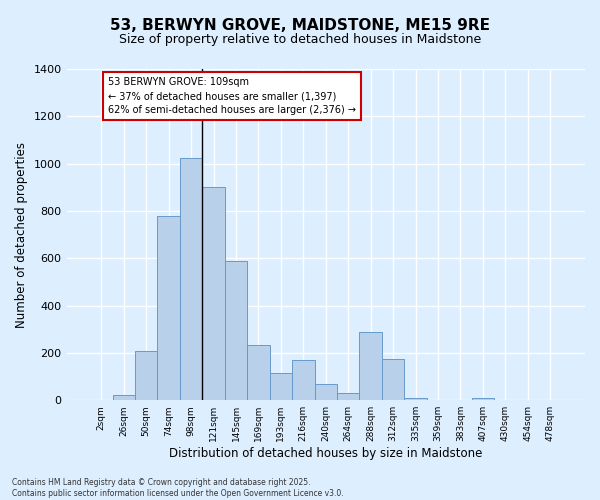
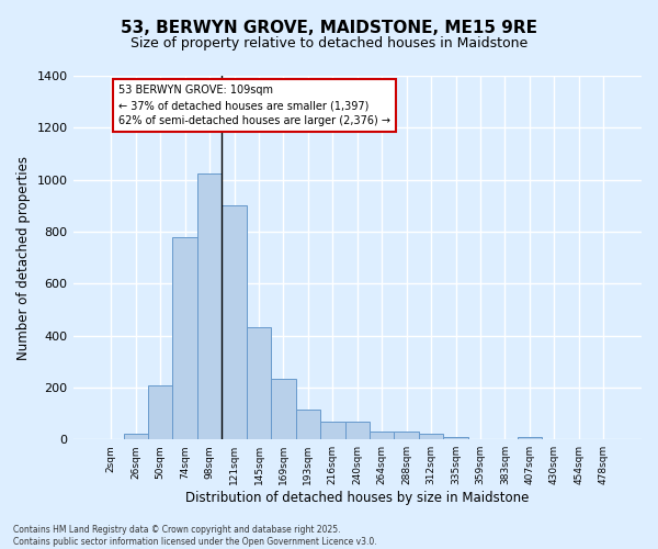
145sqm: 590 -> 430
216sqm: 170 -> 70
288sqm: 290 -> 30
312sqm: 175 -> 22
